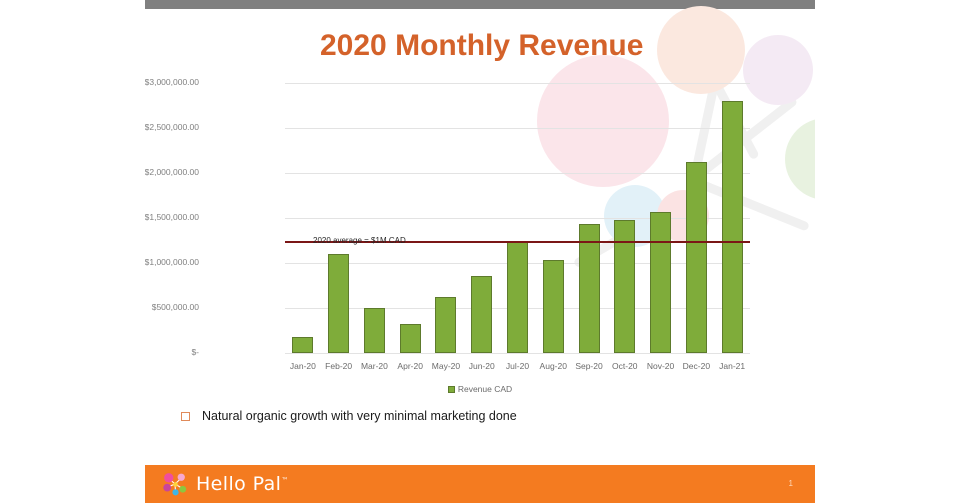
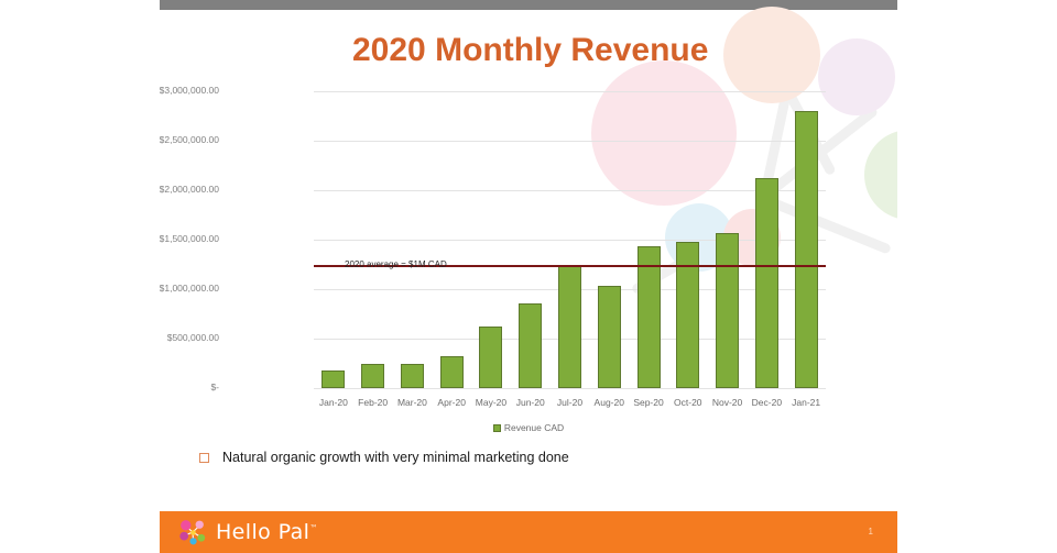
Feb-20: $1100000 -> $200000
Mar-20: $500000 -> $200000
